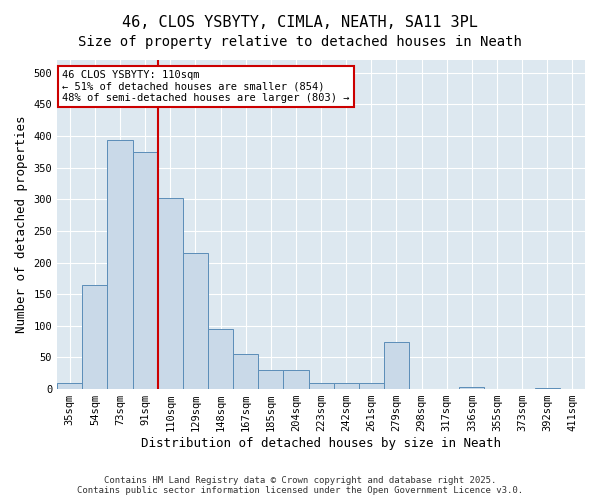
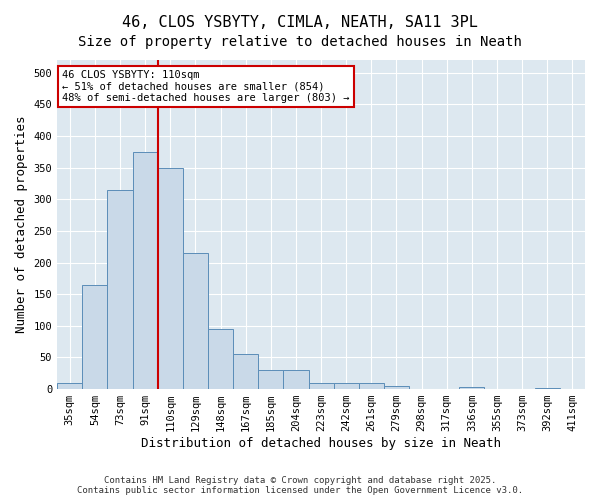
73sqm: 394 -> 315
110sqm: 302 -> 350
279sqm: 74 -> 5
